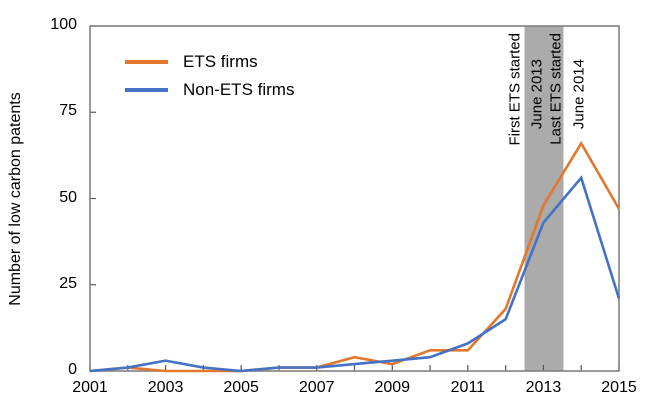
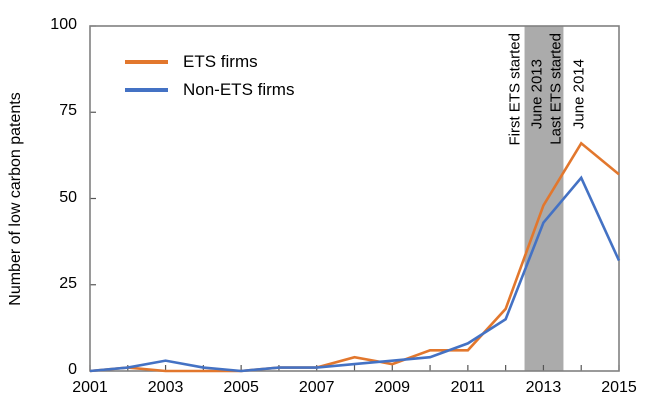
ETS firms/2015: 47 -> 57
Non-ETS firms/2015: 21 -> 32
